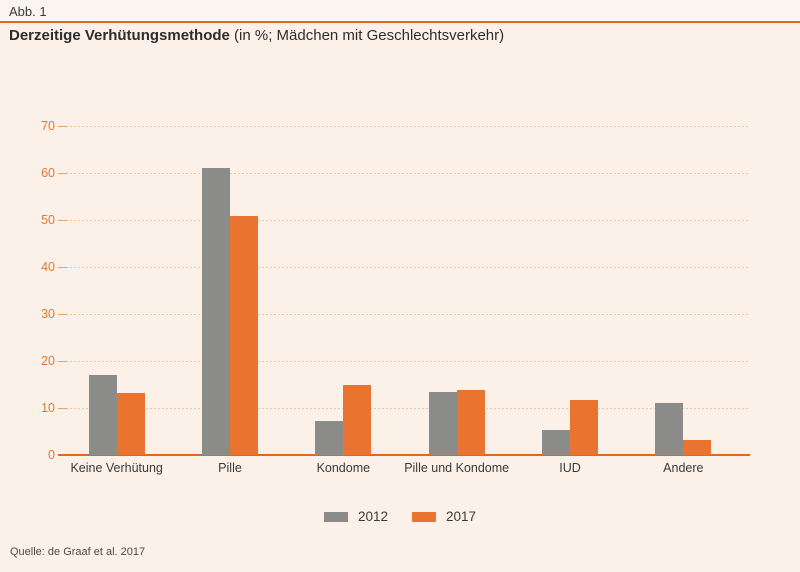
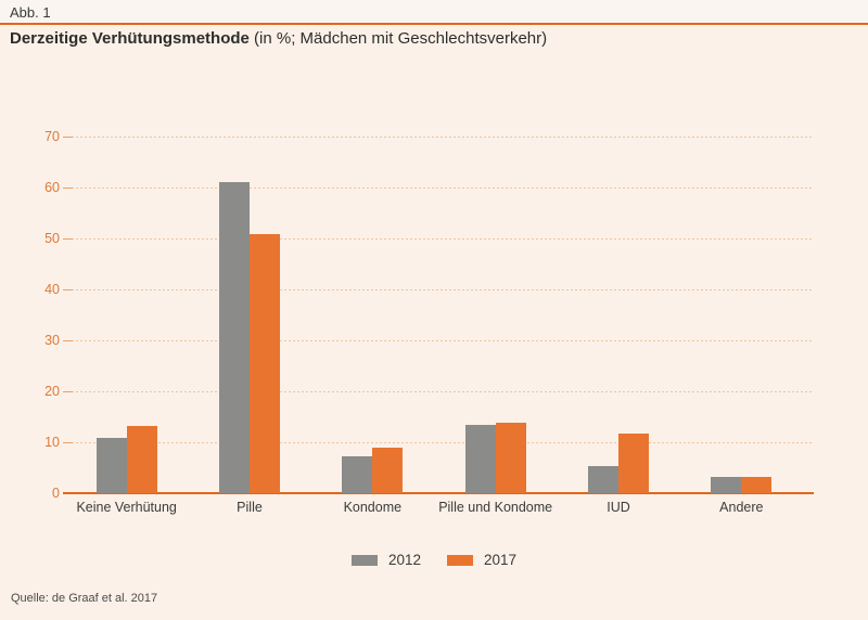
2012/Keine Verhütung: 17 -> 11
2017/Kondome: 15 -> 9
2012/Andere: 11 -> 3
